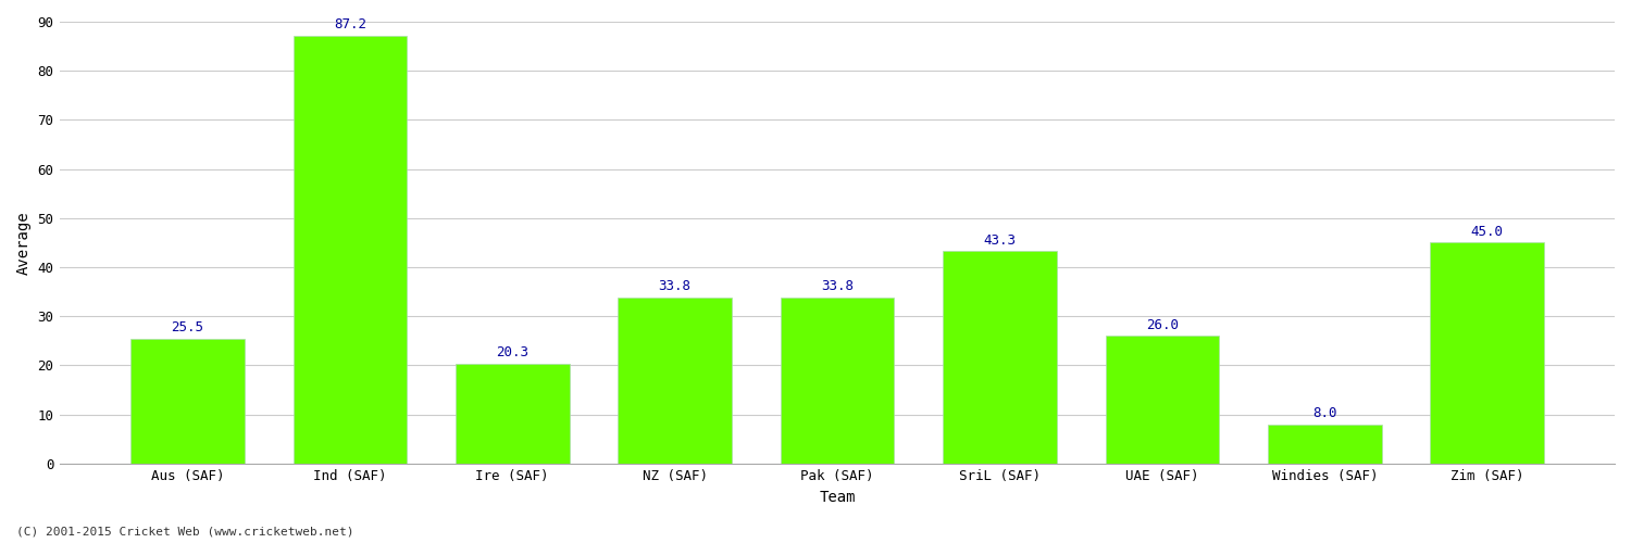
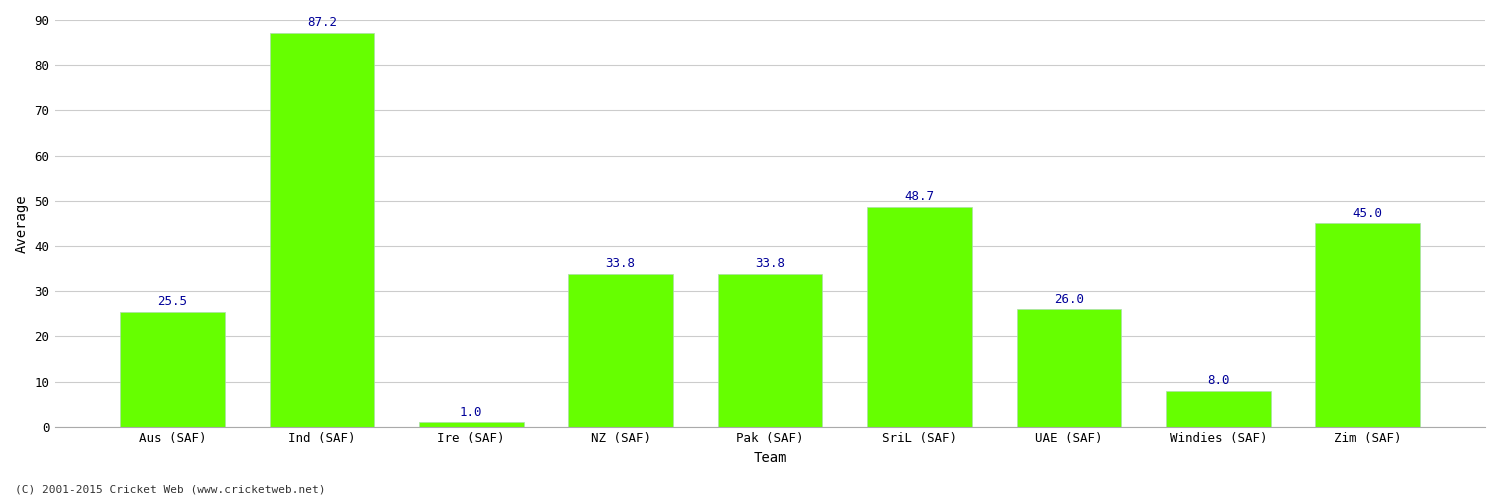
Ire (SAF): 20.3 -> 1.0
SriL (SAF): 43.3 -> 48.7
